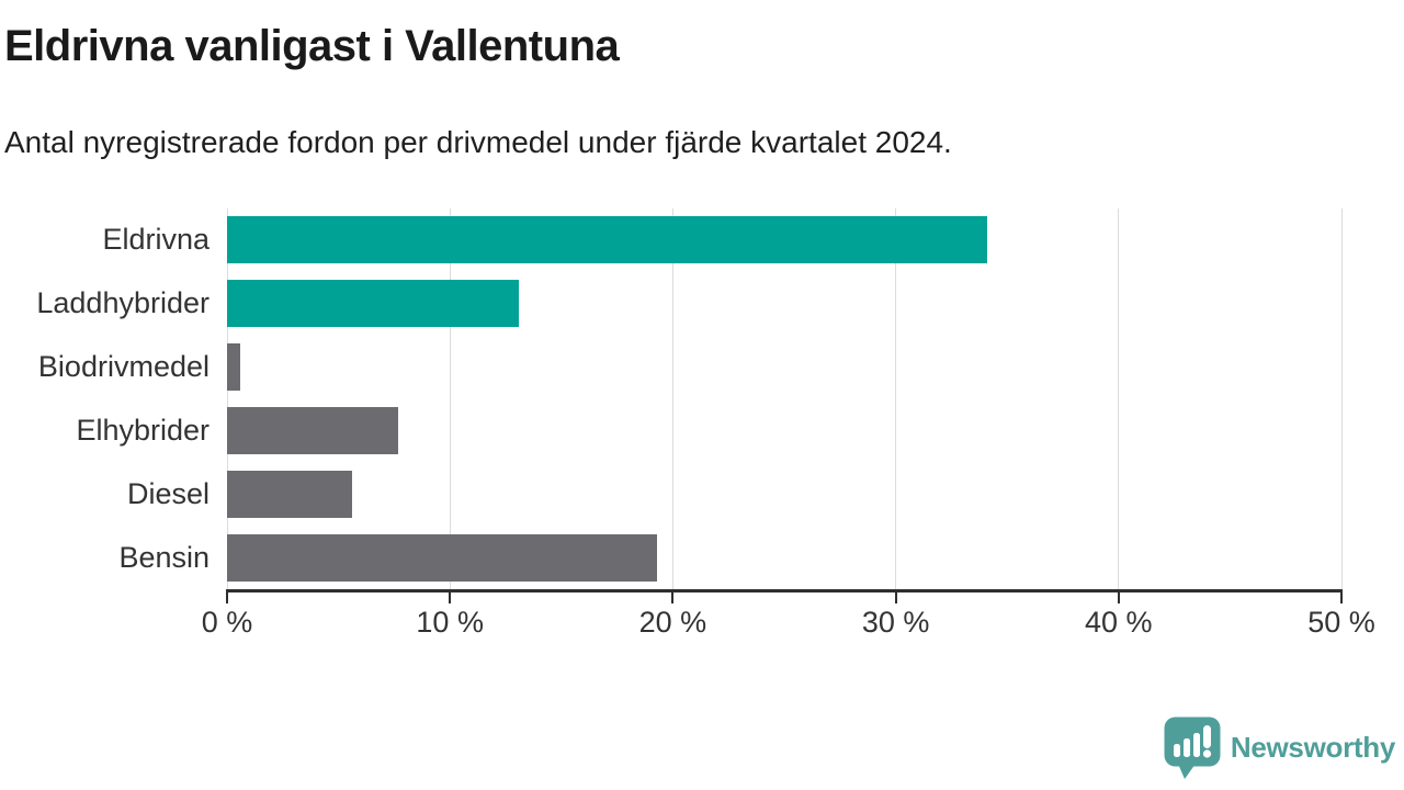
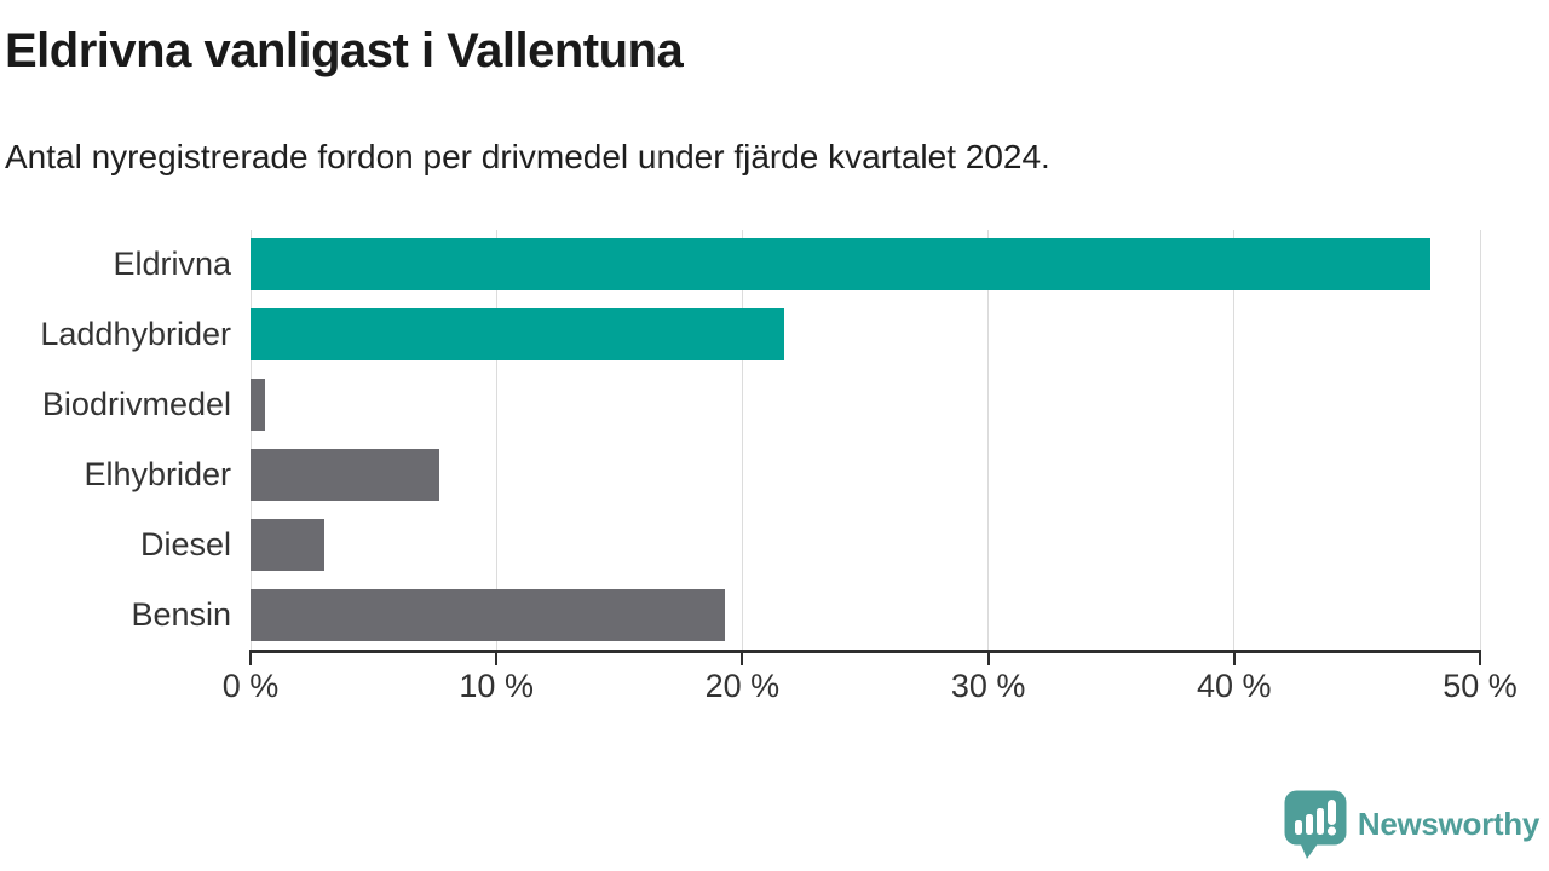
Eldrivna: 34.1% -> 48.0%
Laddhybrider: 13.1% -> 21.7%
Diesel: 5.6% -> 3.0%
